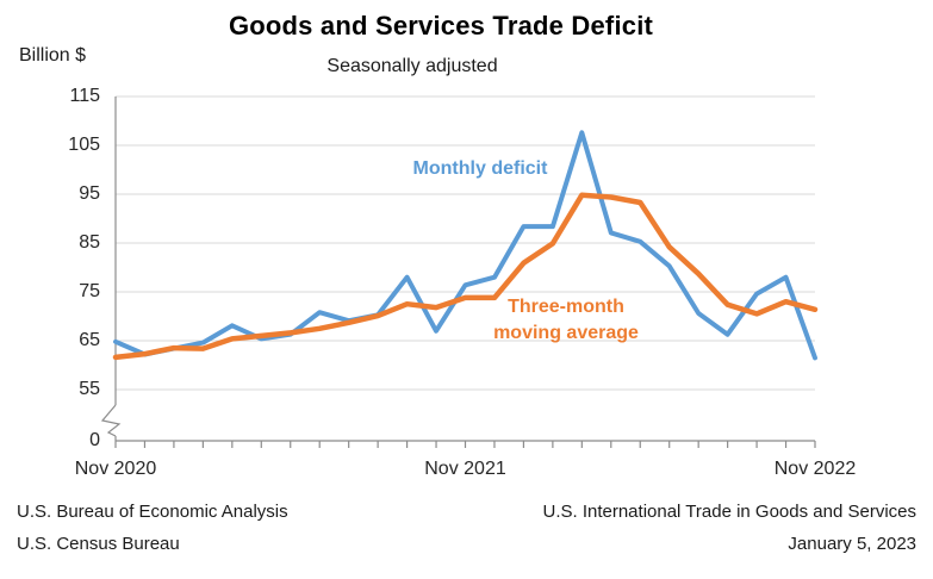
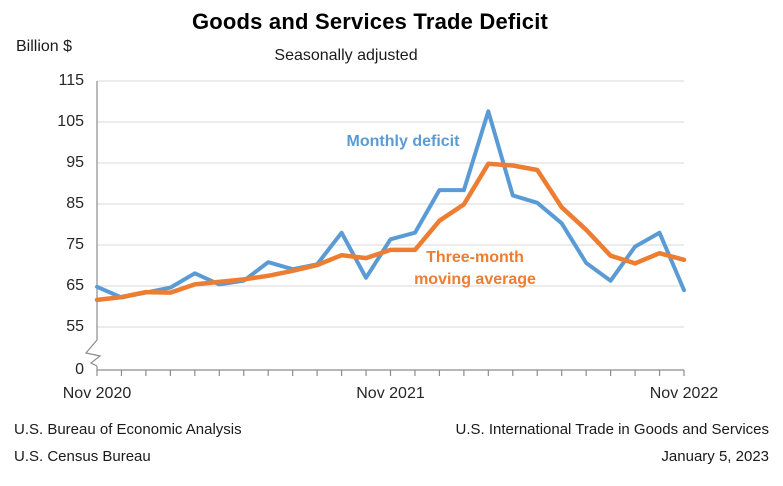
Monthly deficit/Nov 2022: 62 -> 64
